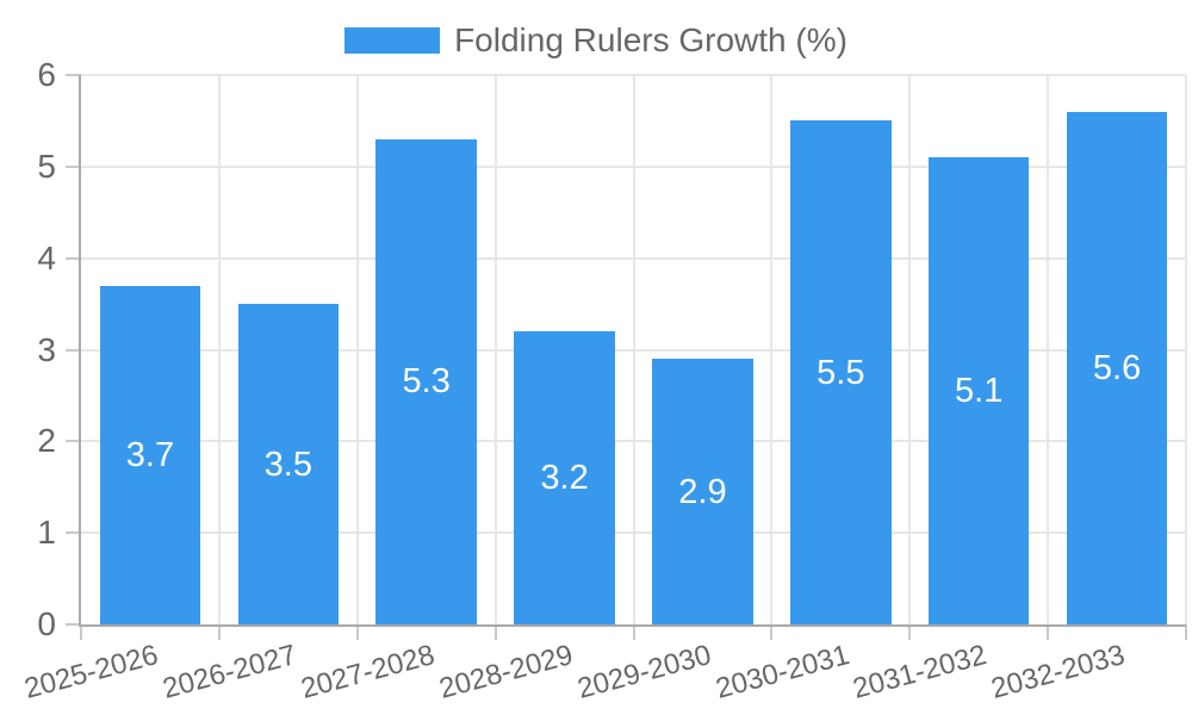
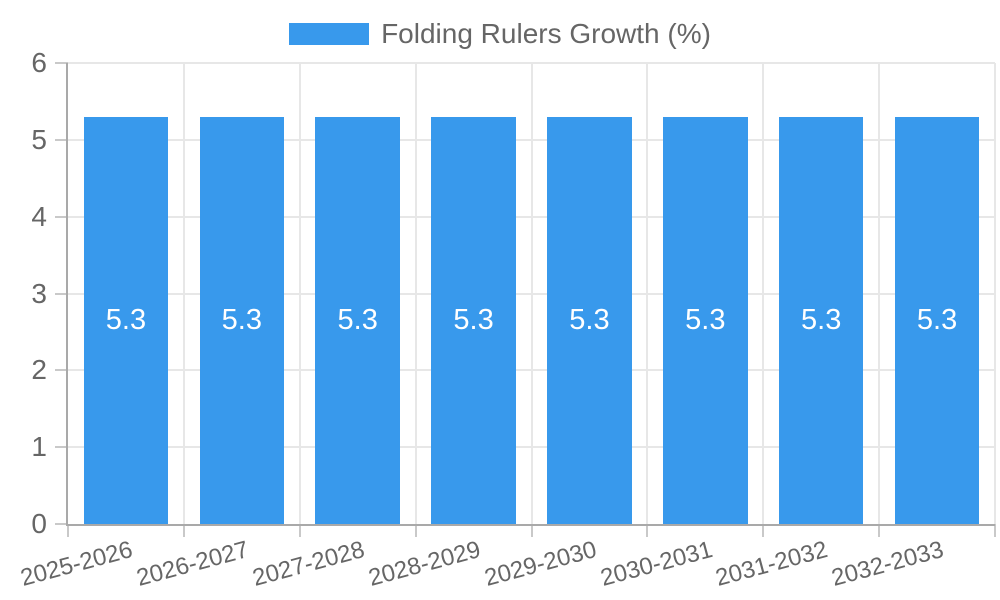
2025-2026: 3.7 -> 5.3
2026-2027: 3.5 -> 5.3
2028-2029: 3.2 -> 5.3
2029-2030: 2.9 -> 5.3
2030-2031: 5.5 -> 5.3
2031-2032: 5.1 -> 5.3
2032-2033: 5.6 -> 5.3
